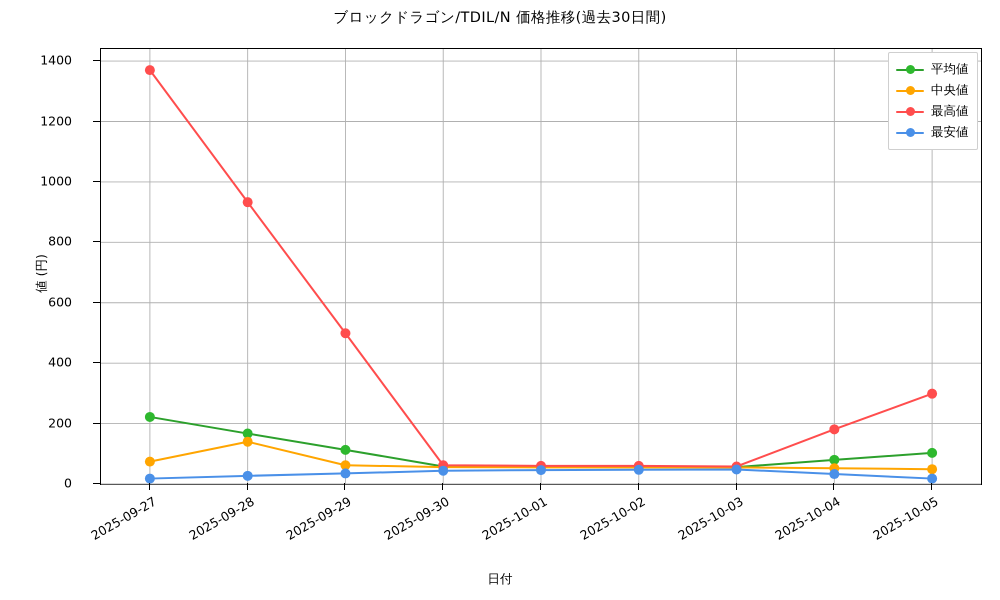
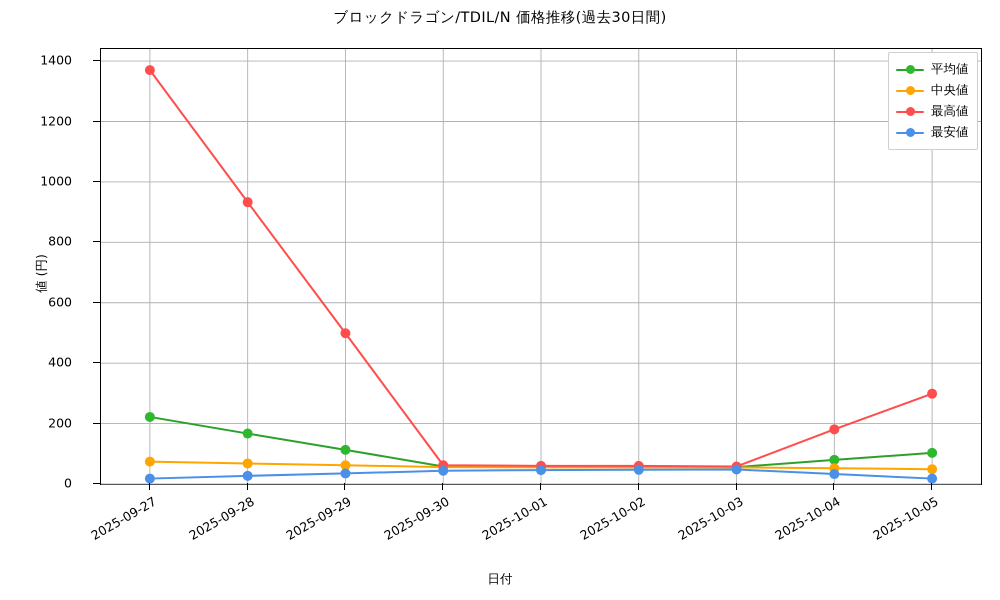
中央値/2025-09-28: 140 -> 70
